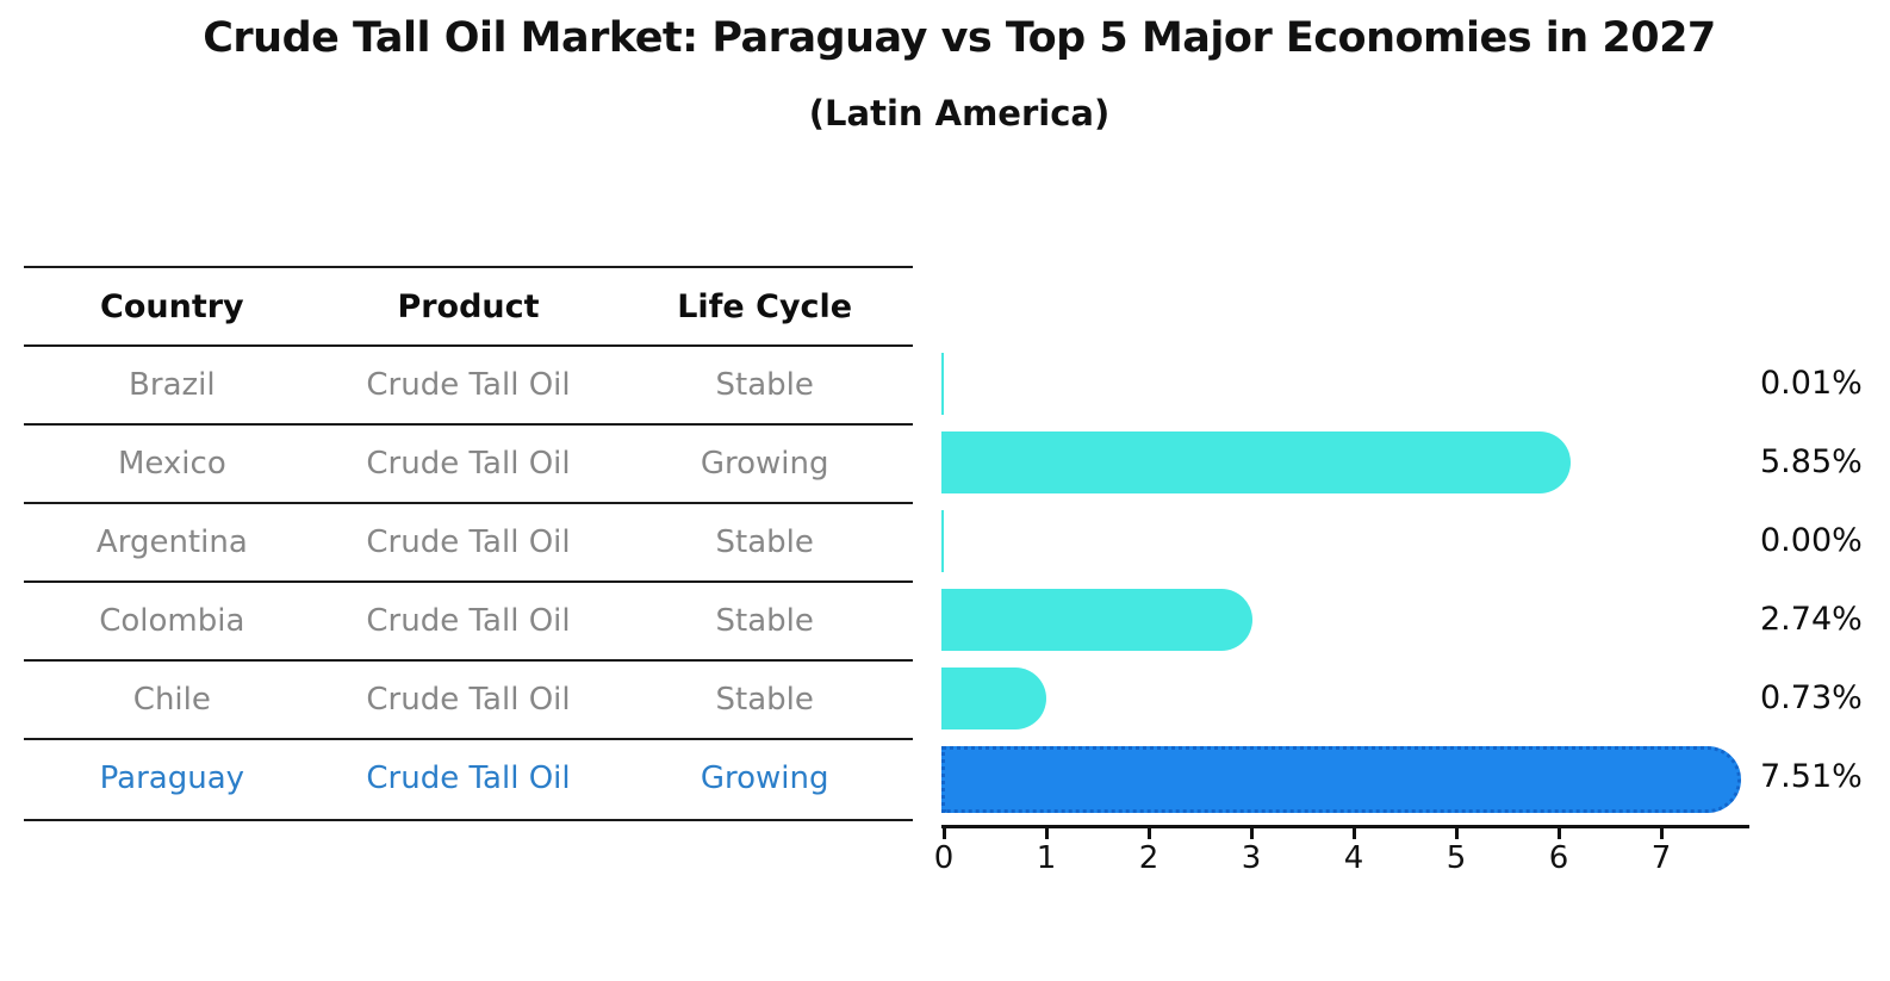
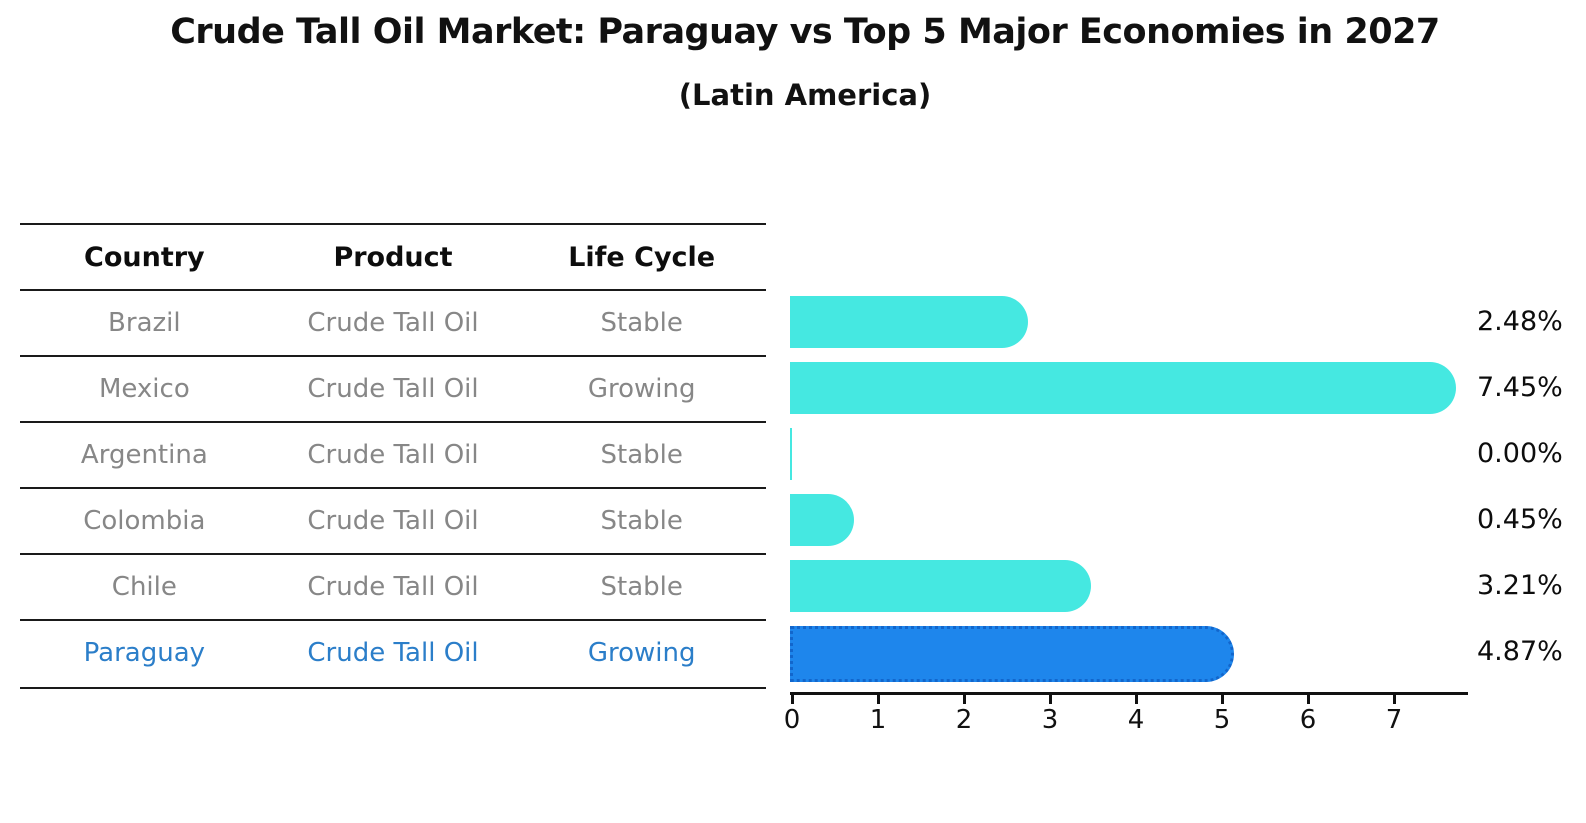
Brazil: 0.01% -> 2.48%
Mexico: 5.85% -> 7.45%
Colombia: 2.74% -> 0.45%
Chile: 0.73% -> 3.21%
Paraguay: 7.51% -> 4.87%
